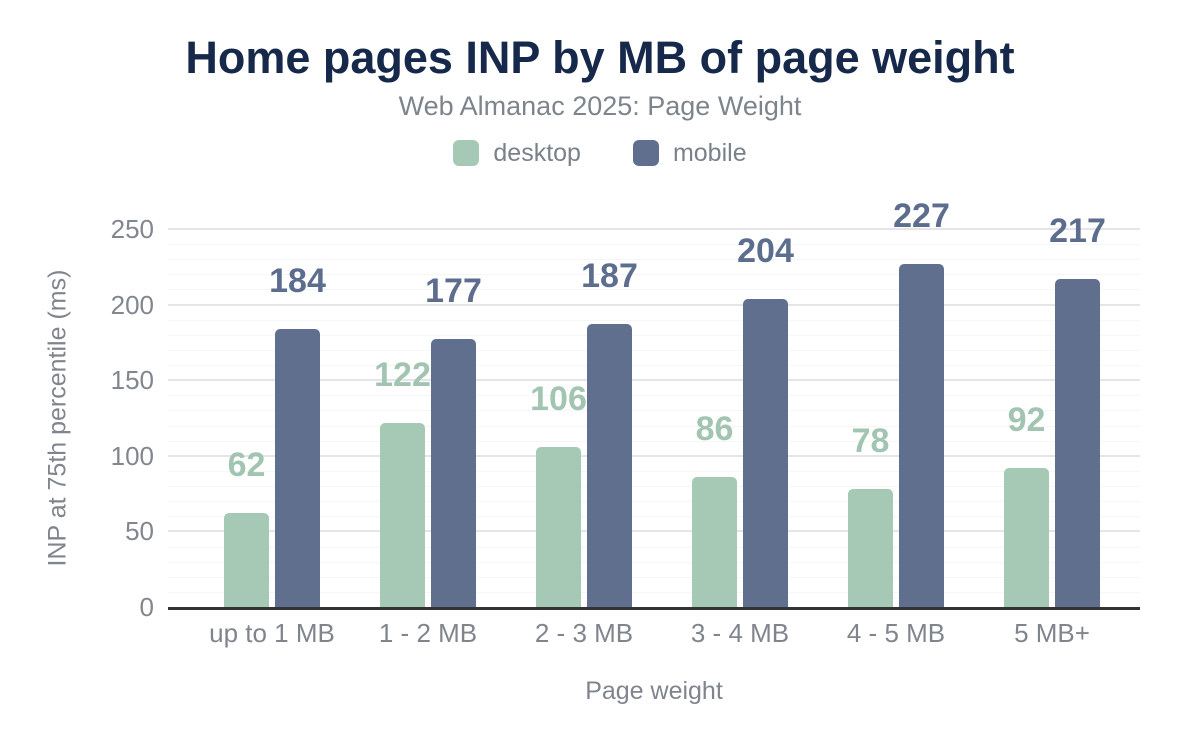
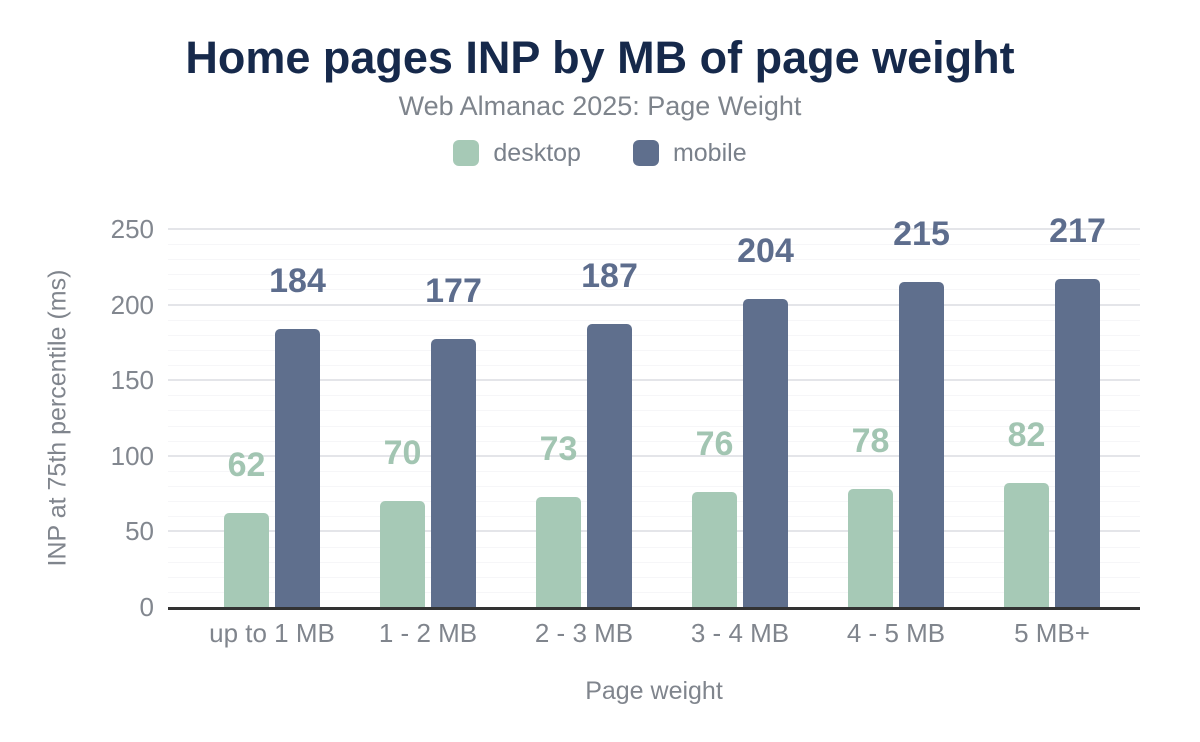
desktop/1 - 2 MB: 122 -> 70
desktop/2 - 3 MB: 106 -> 73
desktop/3 - 4 MB: 86 -> 76
mobile/4 - 5 MB: 227 -> 215
desktop/5 MB+: 92 -> 82
